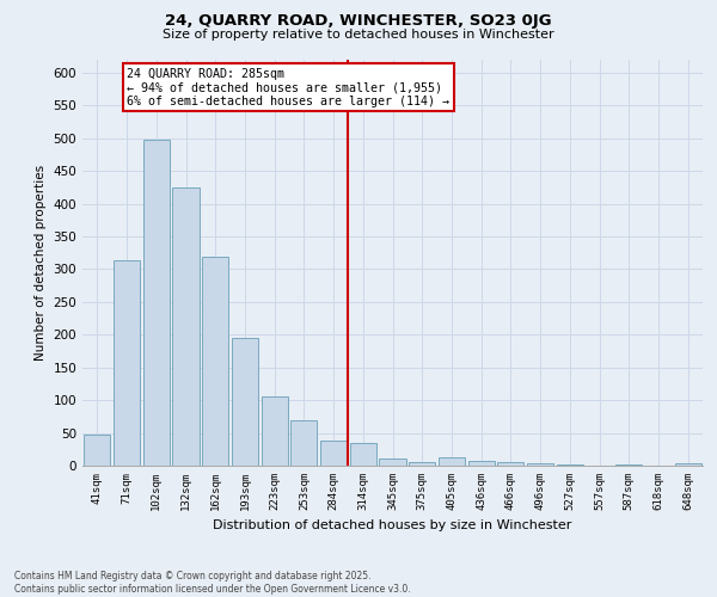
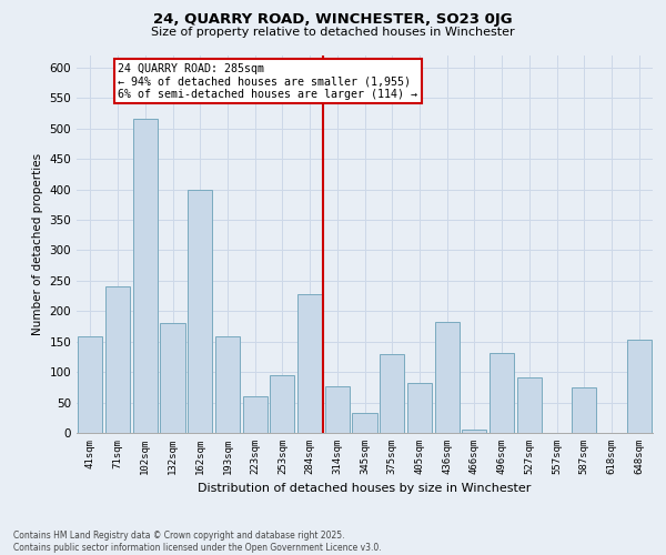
41sqm: 47 -> 158
71sqm: 314 -> 240
102sqm: 497 -> 516
132sqm: 425 -> 180
162sqm: 320 -> 400
193sqm: 195 -> 158
223sqm: 105 -> 60
253sqm: 70 -> 94
284sqm: 38 -> 228
314sqm: 35 -> 76
345sqm: 11 -> 32
375sqm: 5 -> 130
405sqm: 13 -> 82
436sqm: 7 -> 182
496sqm: 4 -> 132
527sqm: 1 -> 92
587sqm: 2 -> 74
648sqm: 3 -> 154
